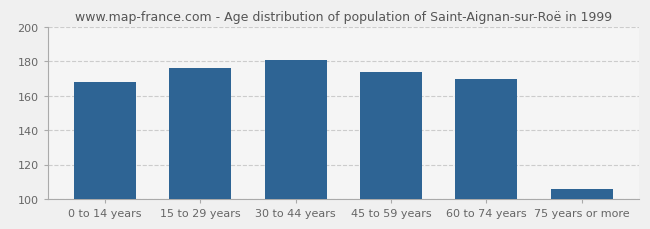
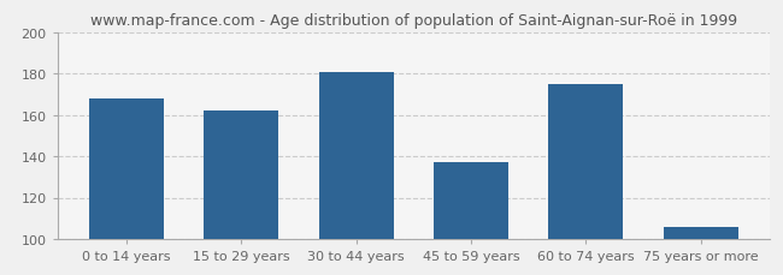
15 to 29 years: 176 -> 162
45 to 59 years: 174 -> 137
60 to 74 years: 170 -> 175
